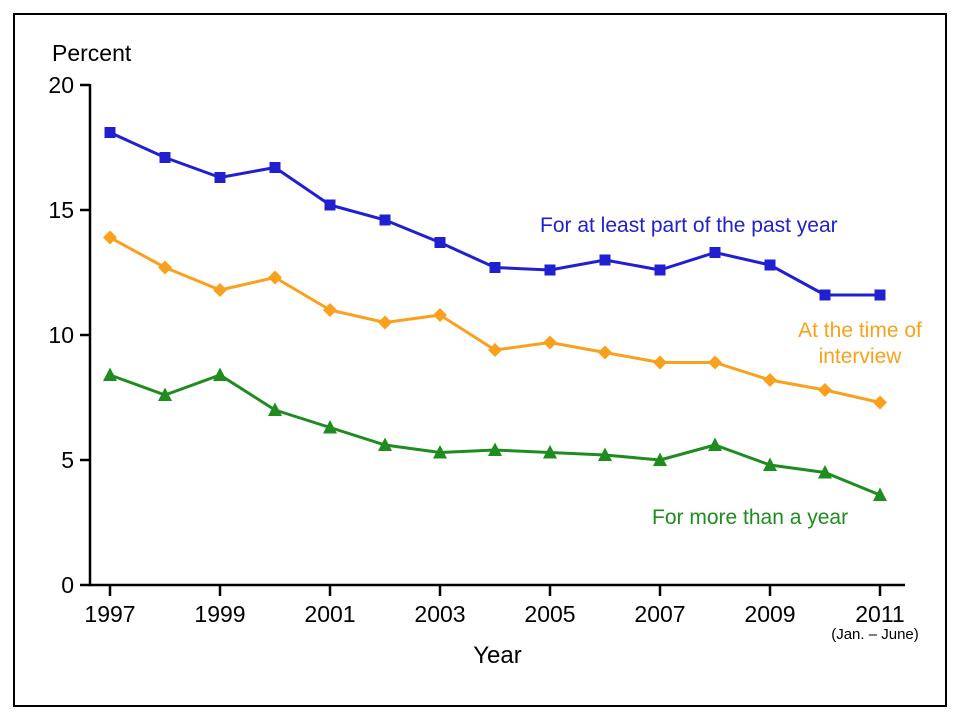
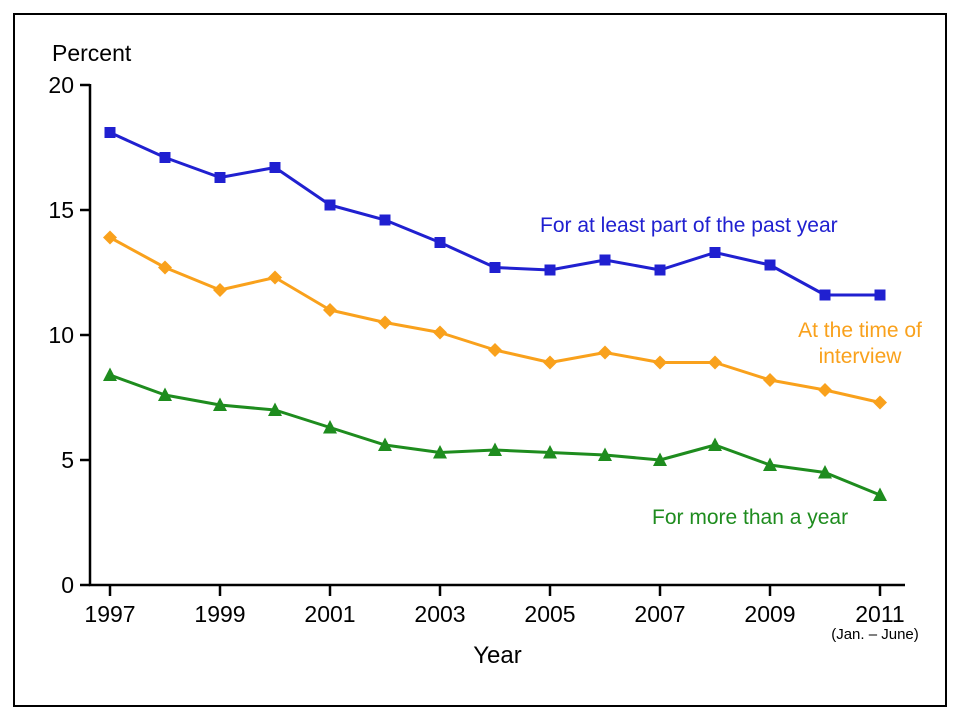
For more than a year/1999: 8.4 -> 7.2
At the time of interview/2003: 10.8 -> 10.1
At the time of interview/2005: 9.7 -> 8.9
